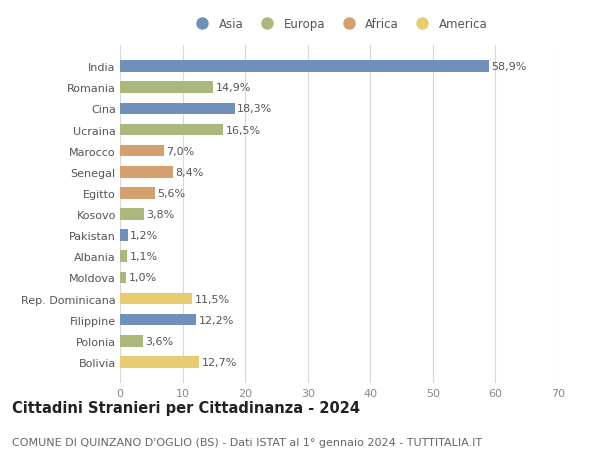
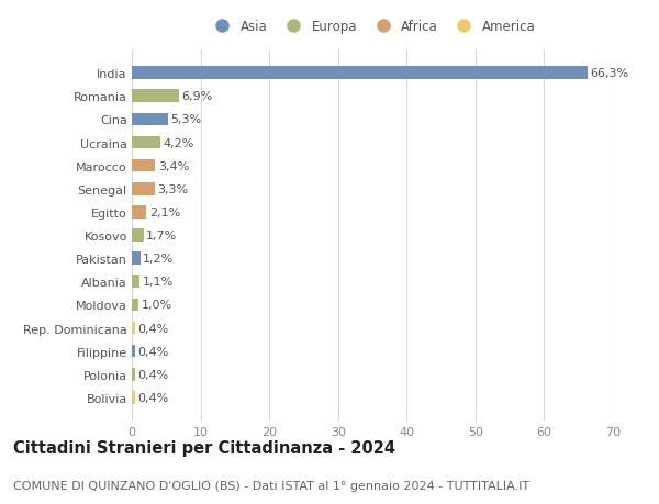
India: 58,9% -> 66,3%
Romania: 14,9% -> 6,9%
Cina: 18,3% -> 5,3%
Ucraina: 16,5% -> 4,2%
Marocco: 7,0% -> 3,4%
Senegal: 8,4% -> 3,3%
Egitto: 5,6% -> 2,1%
Kosovo: 3,8% -> 1,7%
Rep. Dominicana: 11,5% -> 0,4%
Filippine: 12,2% -> 0,4%
Polonia: 3,6% -> 0,4%
Bolivia: 12,7% -> 0,4%
